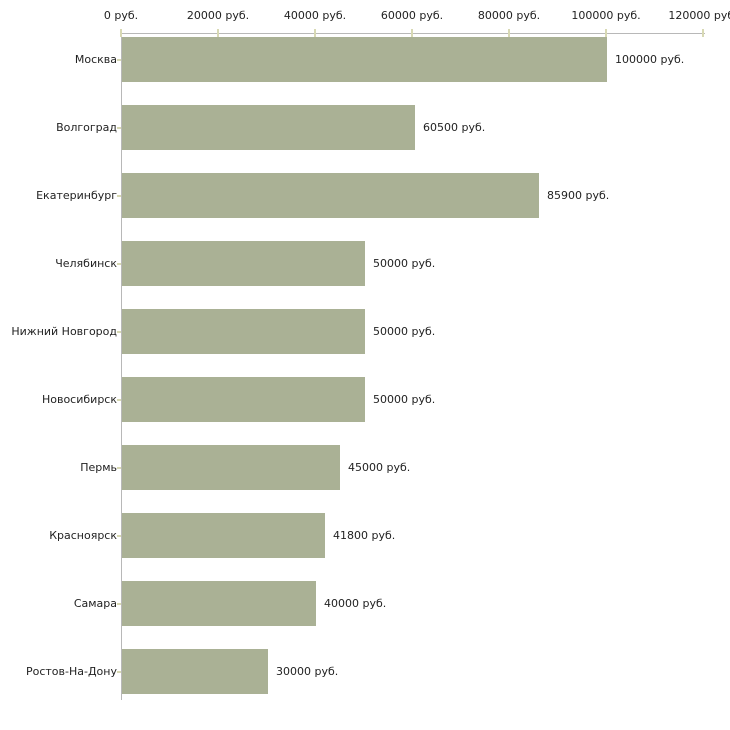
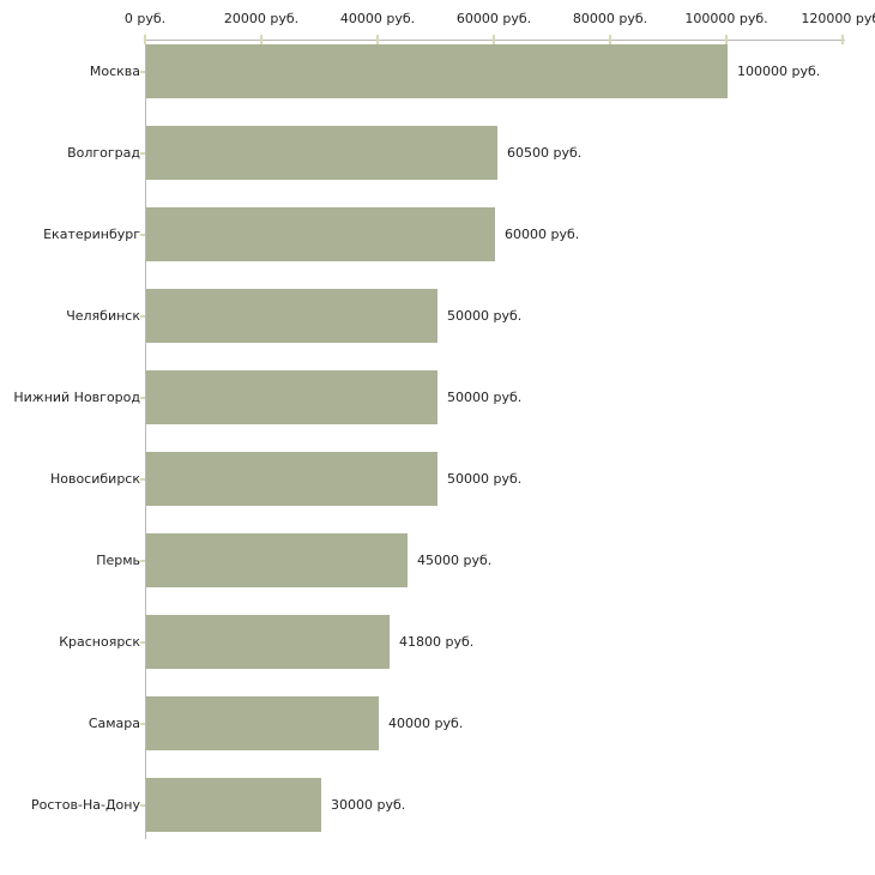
Екатеринбург: 85900 -> 60000
